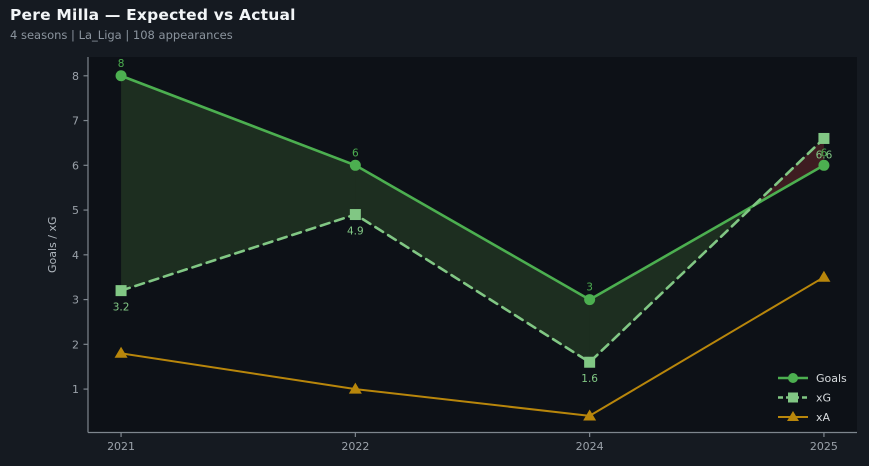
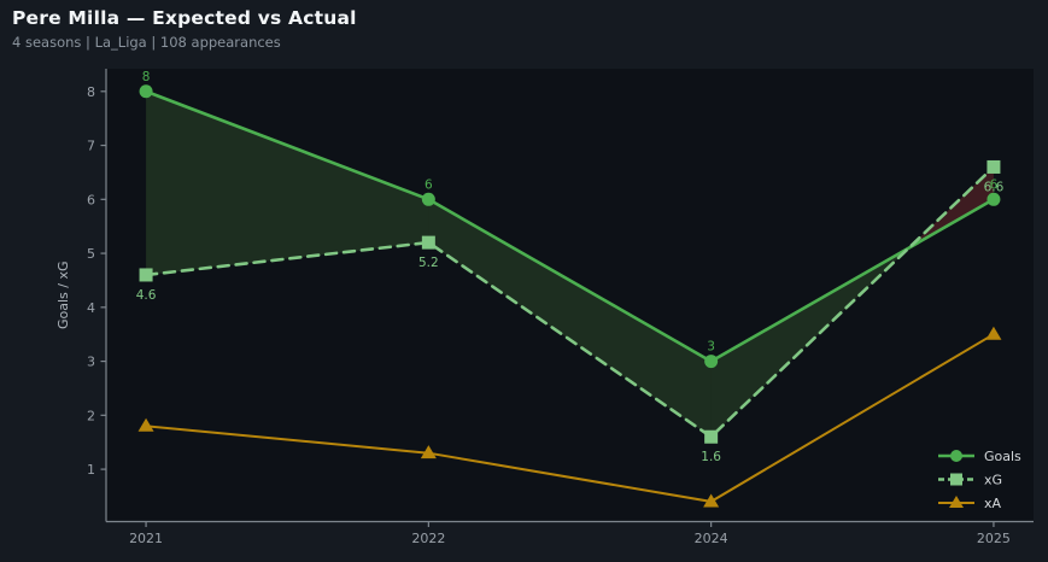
xG/2021: 3.2 -> 4.6
xG/2022: 4.9 -> 5.2
xA/2022: 1.0 -> 1.3
